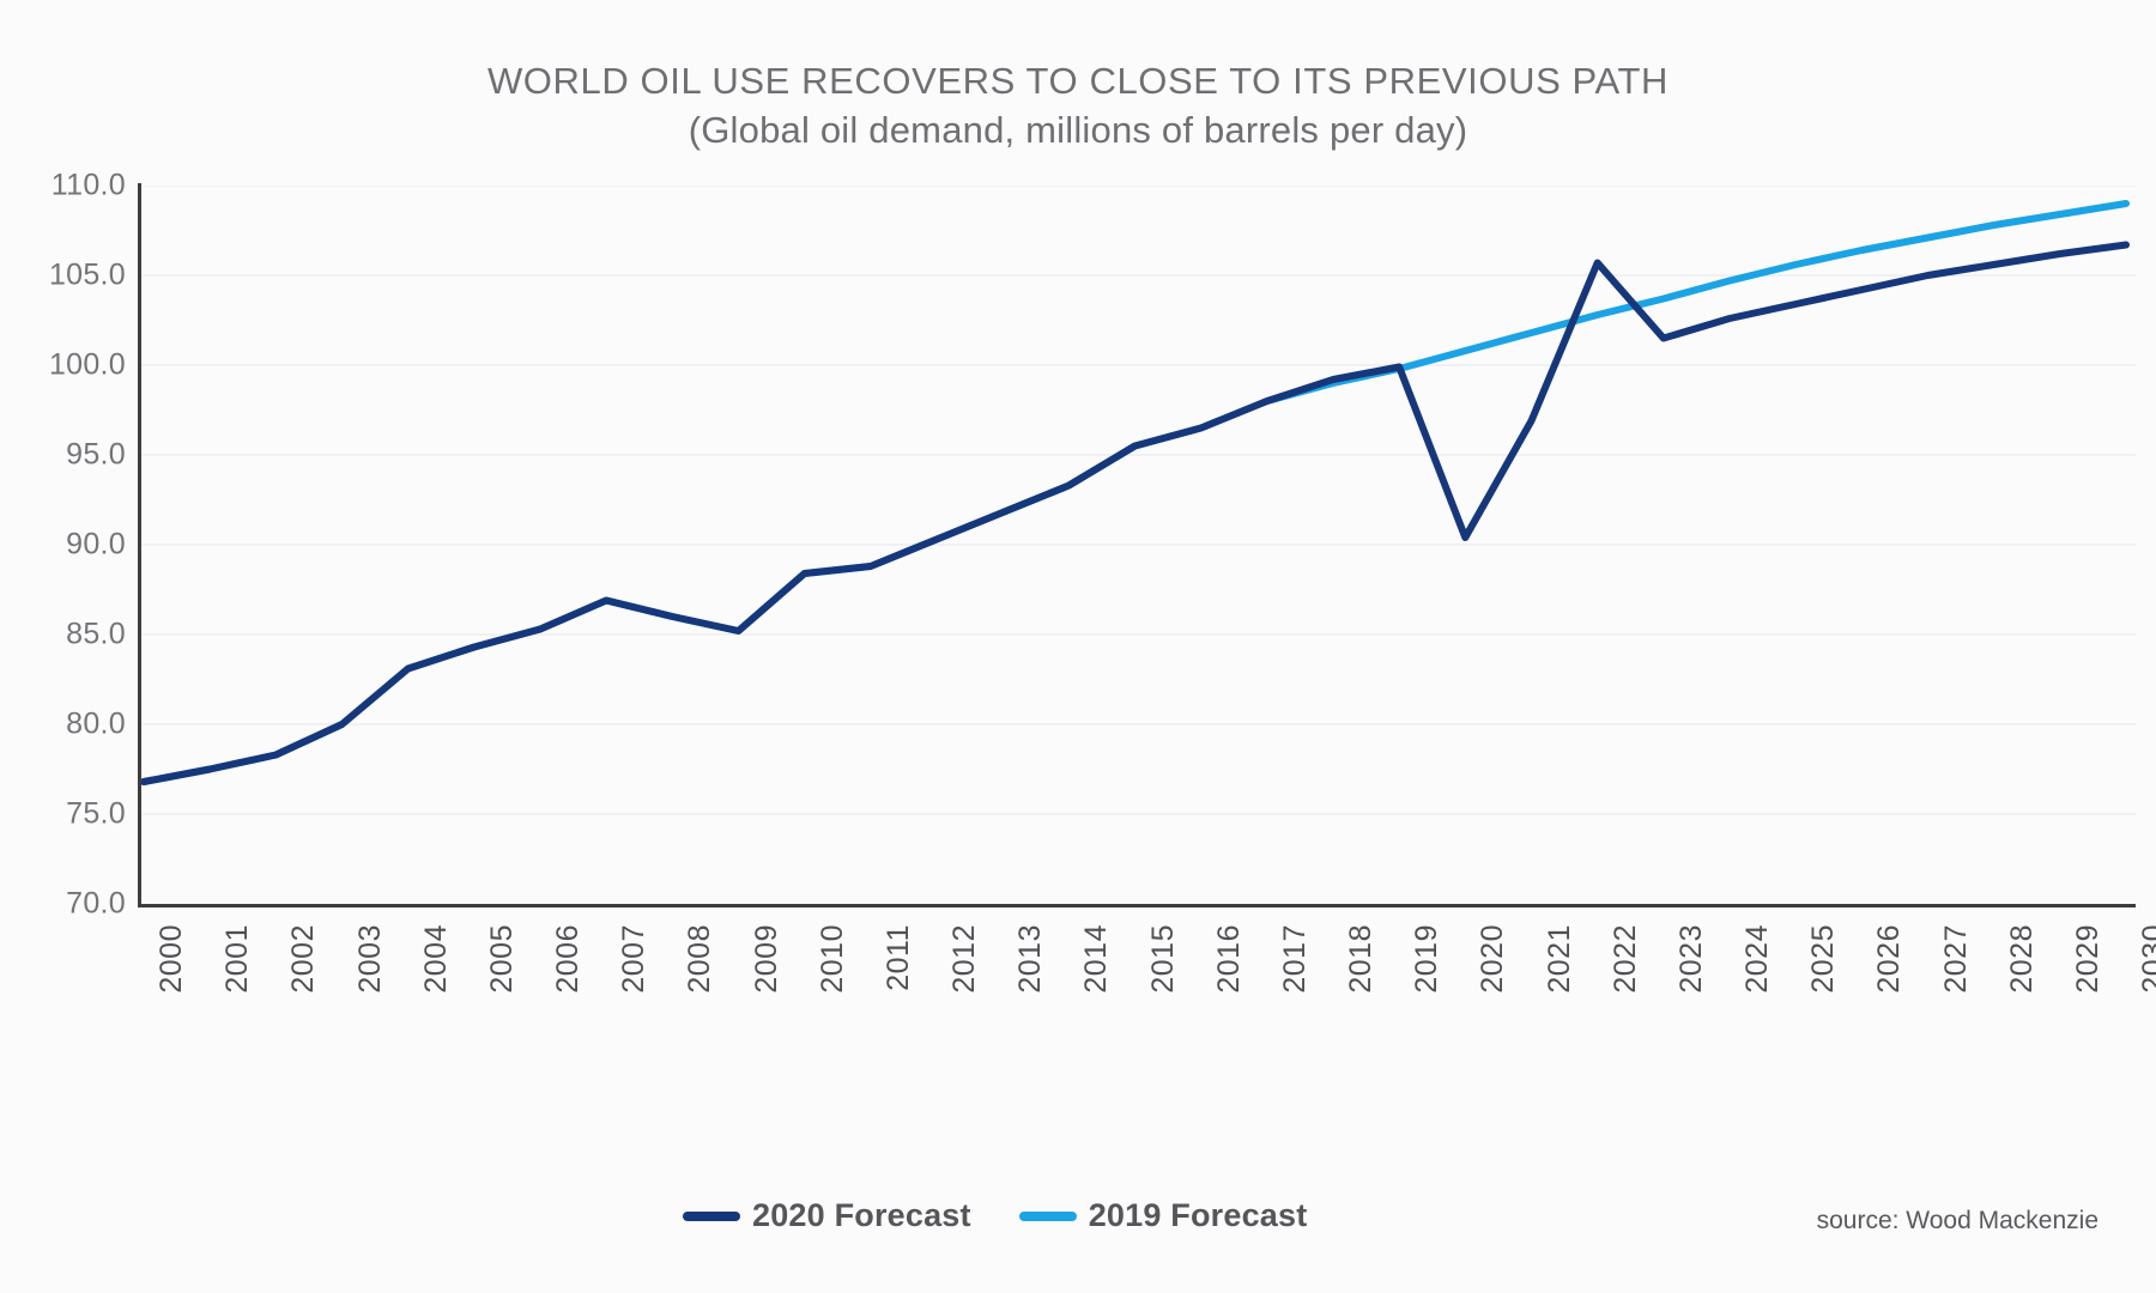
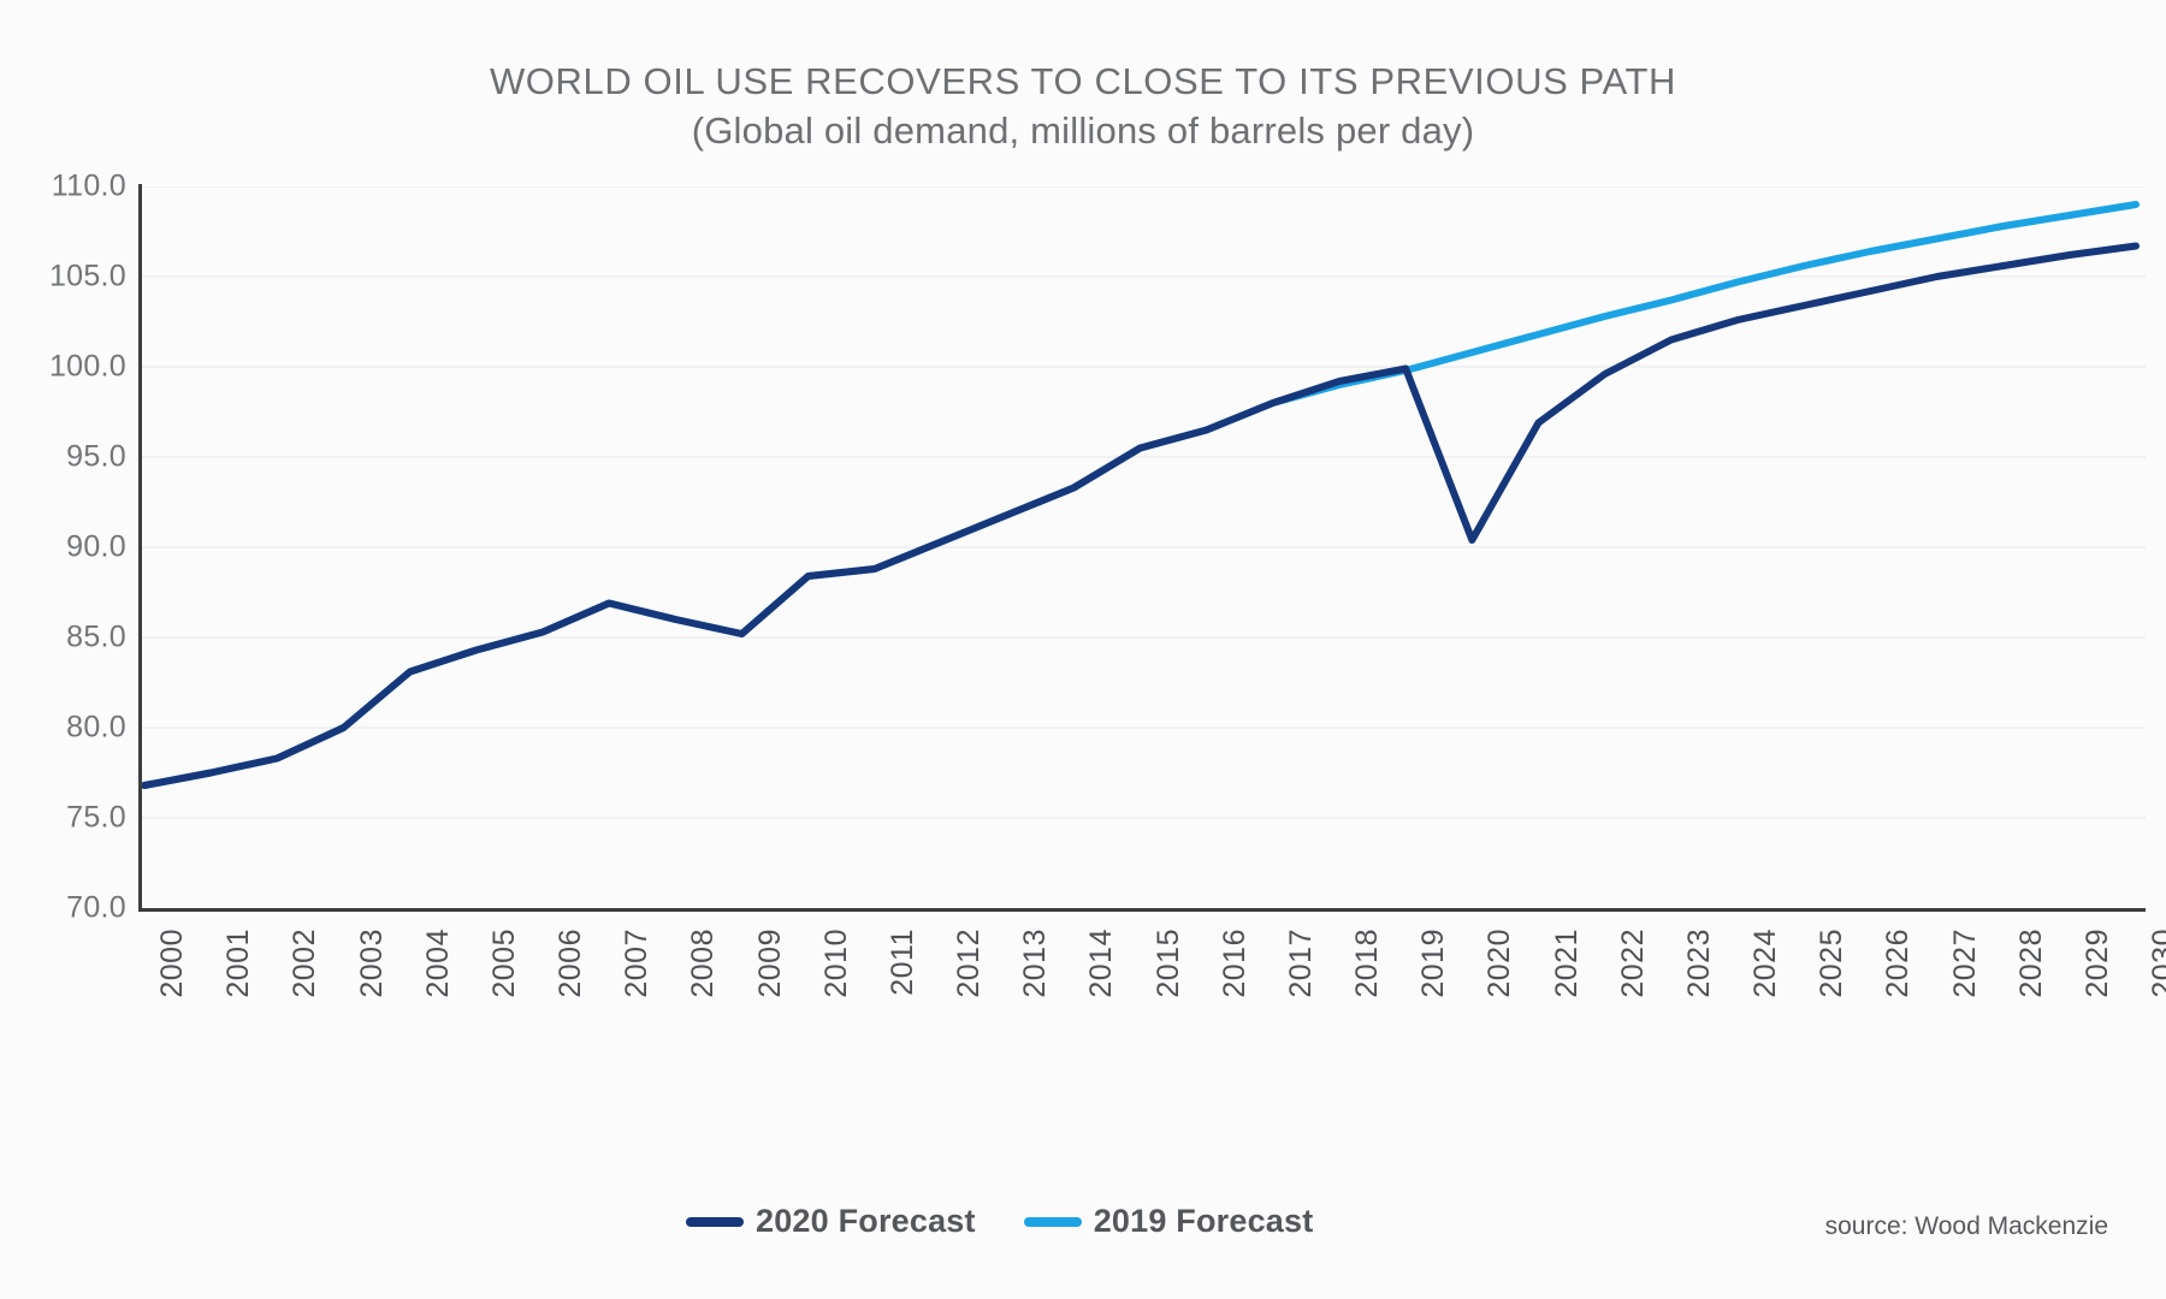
2020 Forecast/2022: 105.7 -> 99.6
